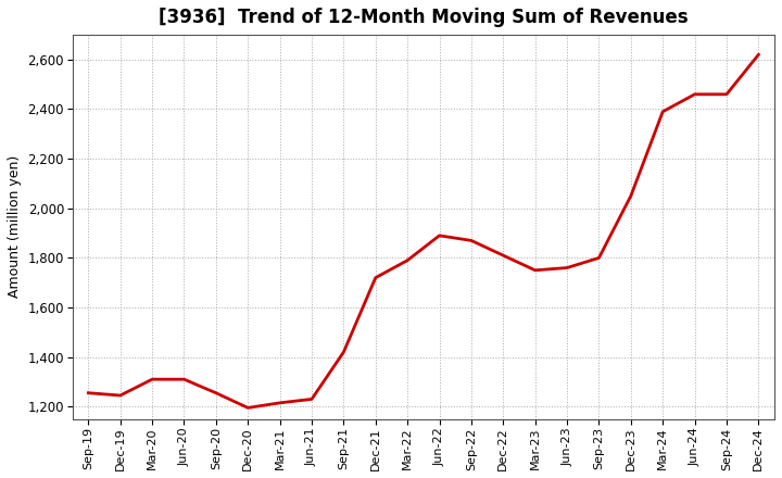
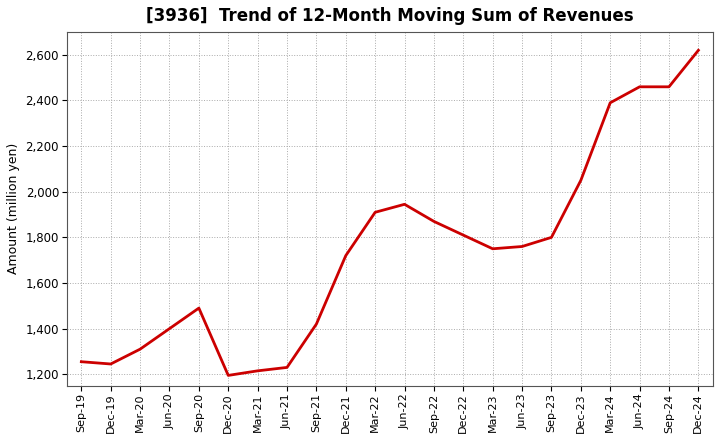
Jun-20: 1,310 -> 1,400
Sep-20: 1,255 -> 1,490
Mar-22: 1,790 -> 1,910
Jun-22: 1,890 -> 1,945
